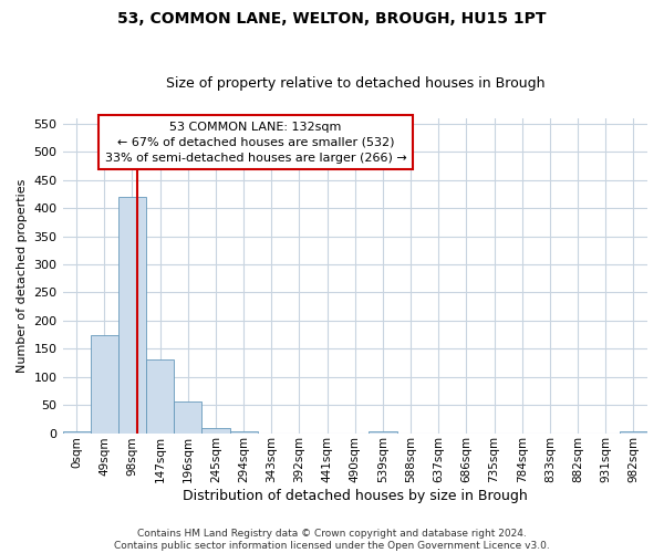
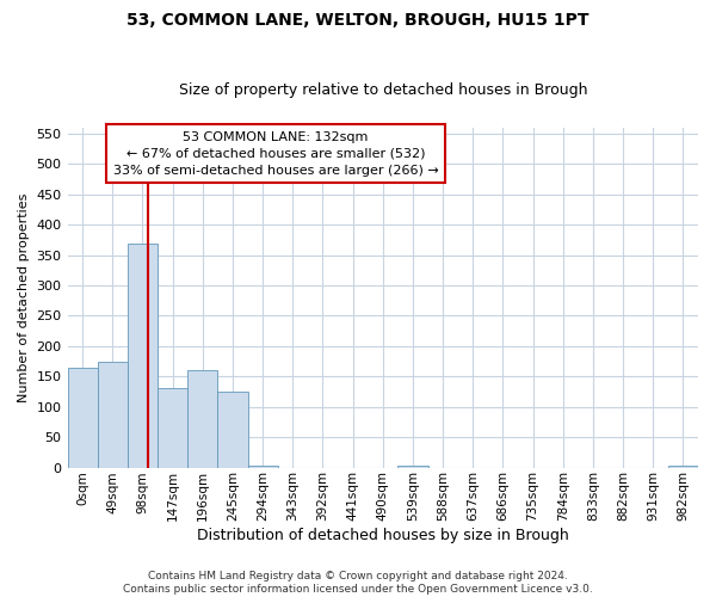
0sqm: 3 -> 164
98sqm: 420 -> 368
196sqm: 57 -> 160
245sqm: 8 -> 124
